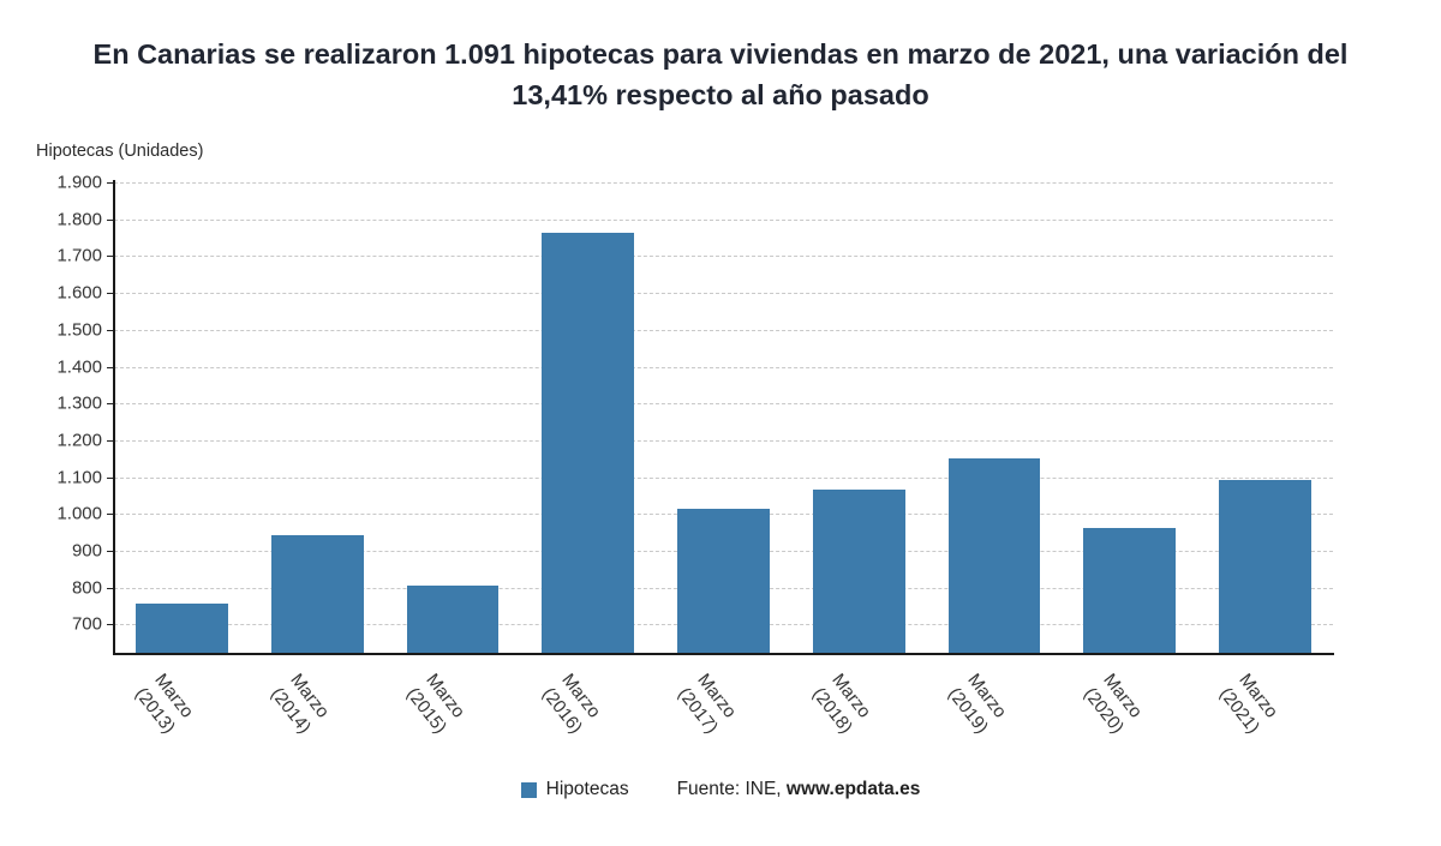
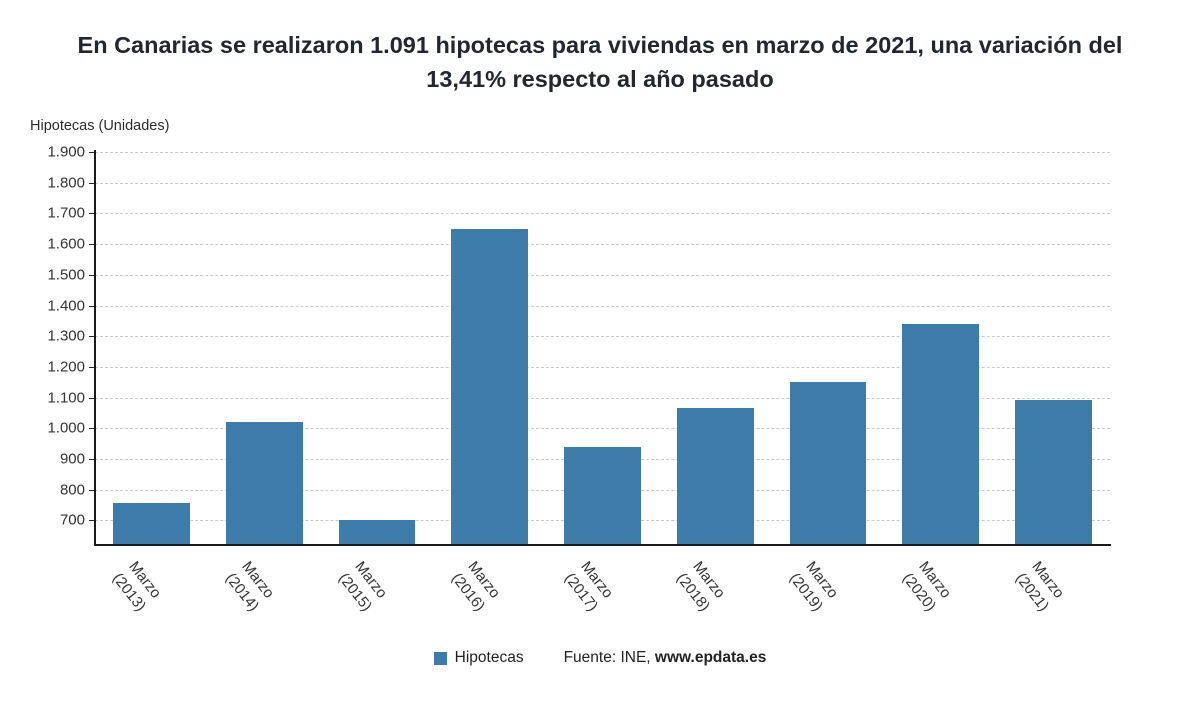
Marzo (2014): 940 -> 1020
Marzo (2015): 810 -> 700
Marzo (2016): 1760 -> 1650
Marzo (2017): 1010 -> 940
Marzo (2020): 960 -> 1340
